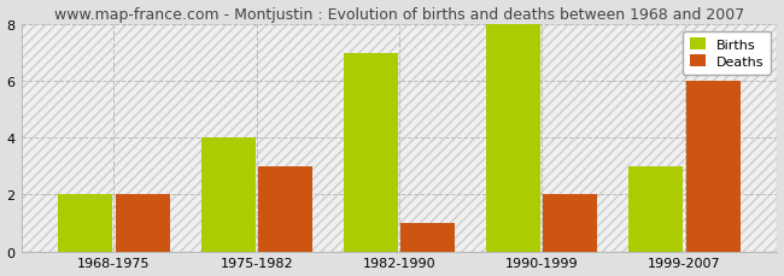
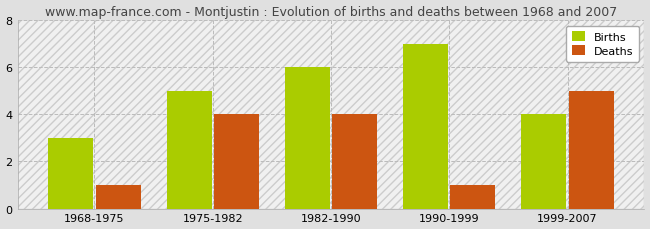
Births/1968-1975: 2 -> 3
Deaths/1968-1975: 2 -> 1
Births/1975-1982: 4 -> 5
Deaths/1975-1982: 3 -> 4
Births/1982-1990: 7 -> 6
Deaths/1982-1990: 1 -> 4
Births/1990-1999: 8 -> 7
Deaths/1990-1999: 2 -> 1
Births/1999-2007: 3 -> 4
Deaths/1999-2007: 6 -> 5
